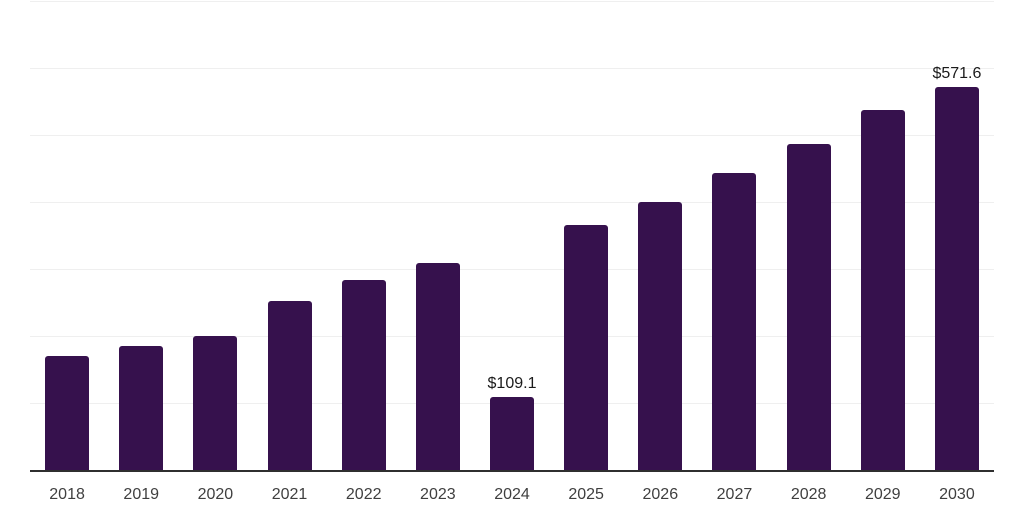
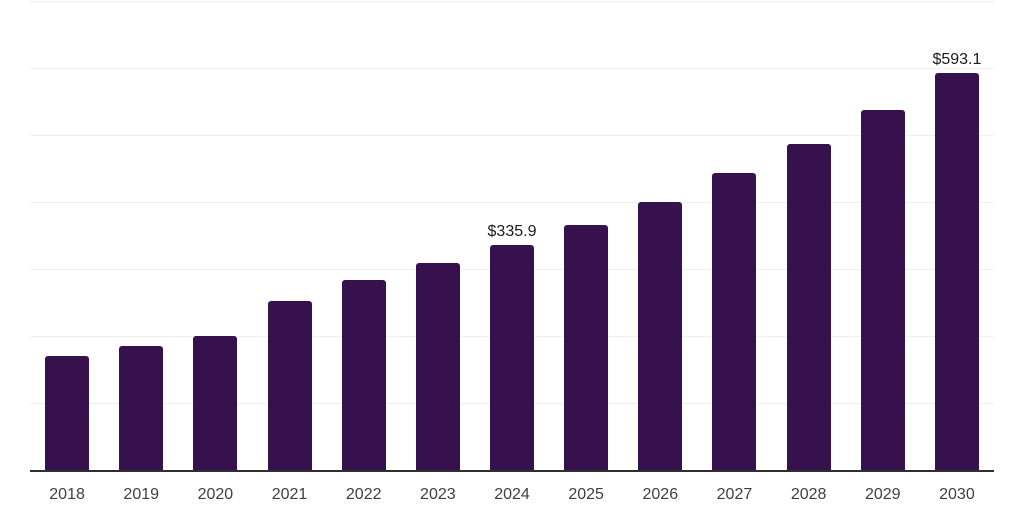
2024: $109.1 -> $335.9
2030: $571.6 -> $593.1
